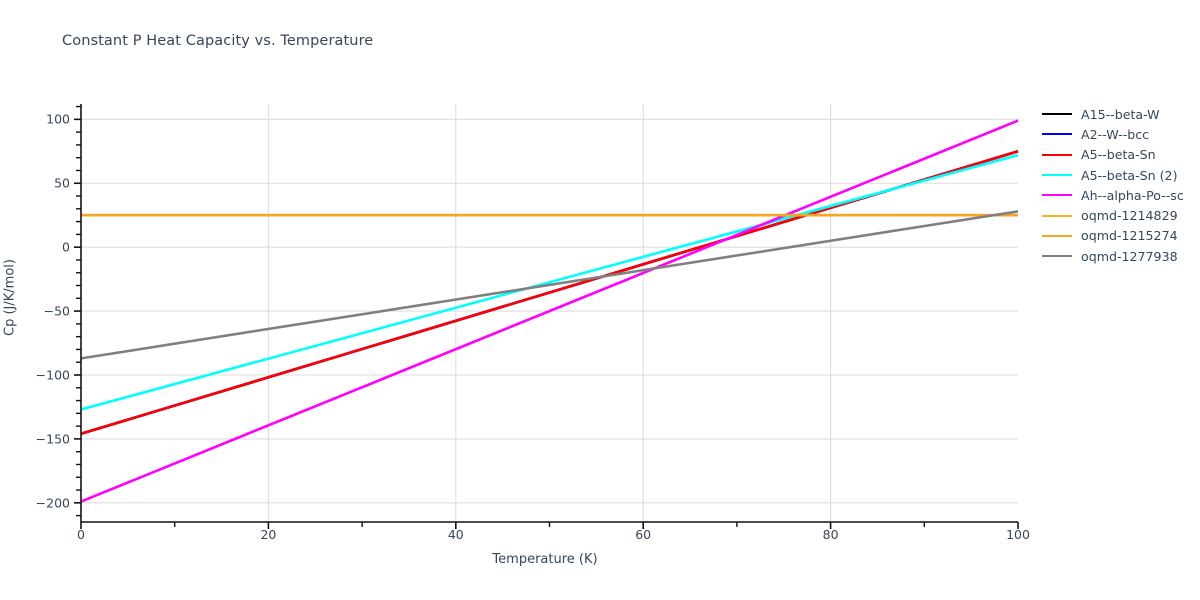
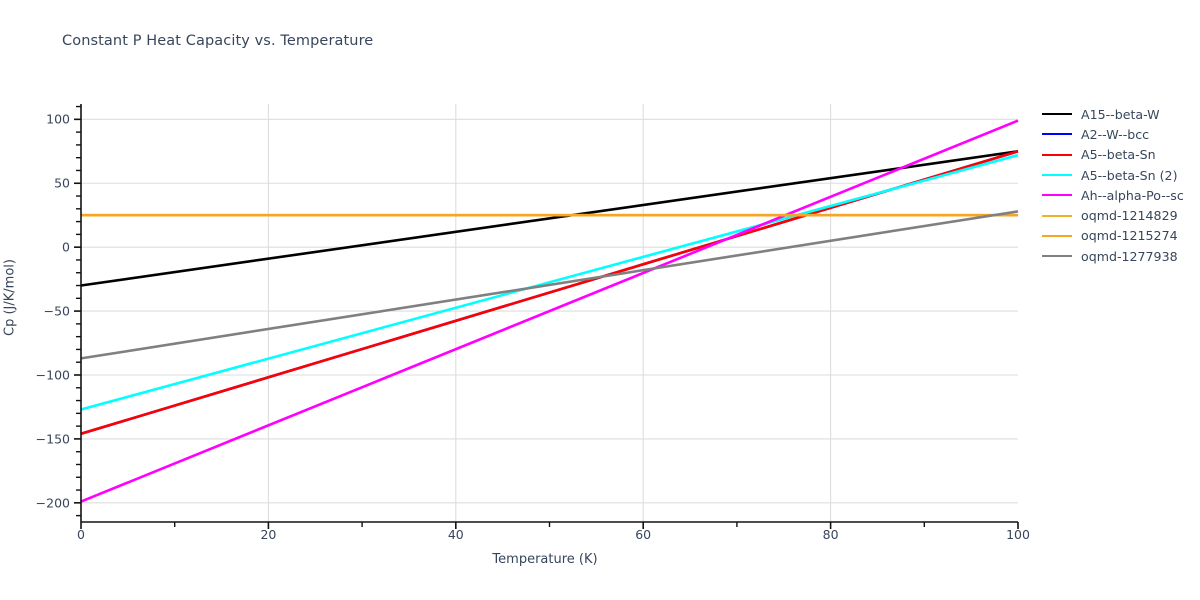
A15--beta-W/0: -146 -> -30
